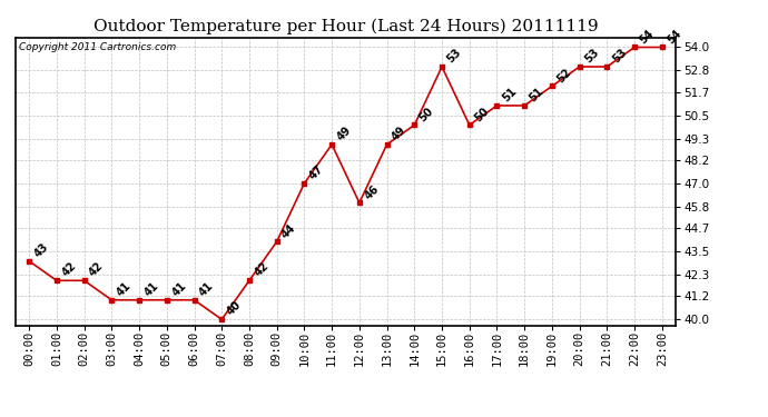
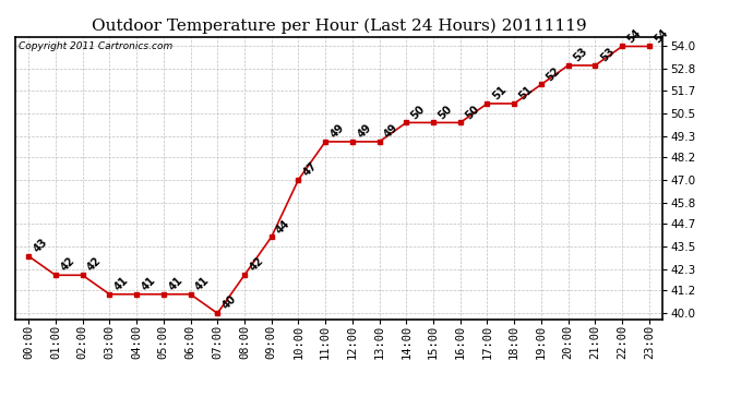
12:00: 46 -> 49
15:00: 53 -> 50
